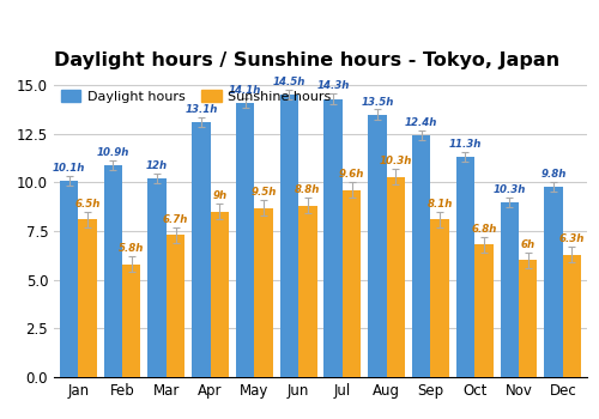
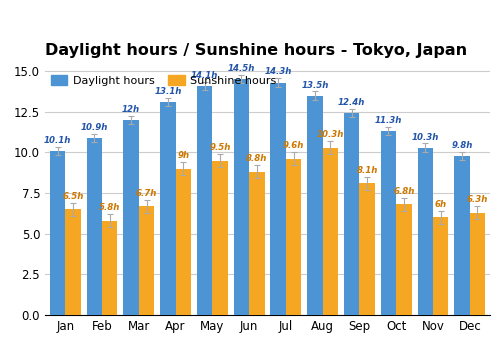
Sunshine hours/Jan: 8.1 -> 6.5
Daylight hours/Mar: 10.2 -> 12.0
Sunshine hours/Mar: 7.3 -> 6.7
Sunshine hours/Apr: 8.5 -> 9.0
Sunshine hours/May: 8.7 -> 9.5
Daylight hours/Nov: 9.0 -> 10.3
